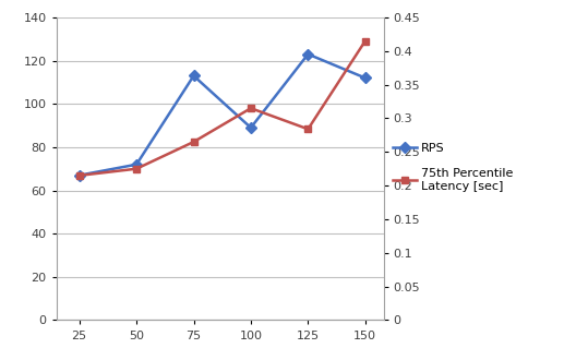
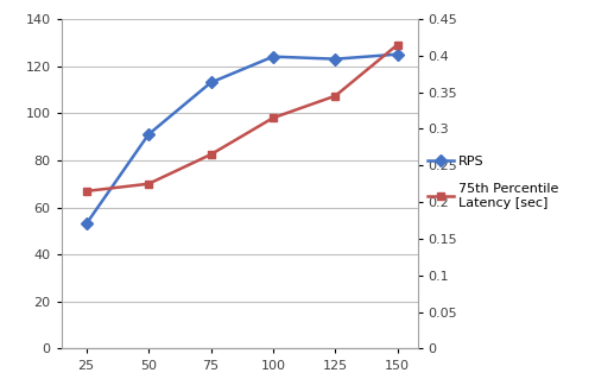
RPS/25: 67 -> 53
RPS/50: 72 -> 91
RPS/100: 89 -> 124
75th Percentile Latency [sec]/125: 0.284 -> 0.345
RPS/150: 112 -> 125
